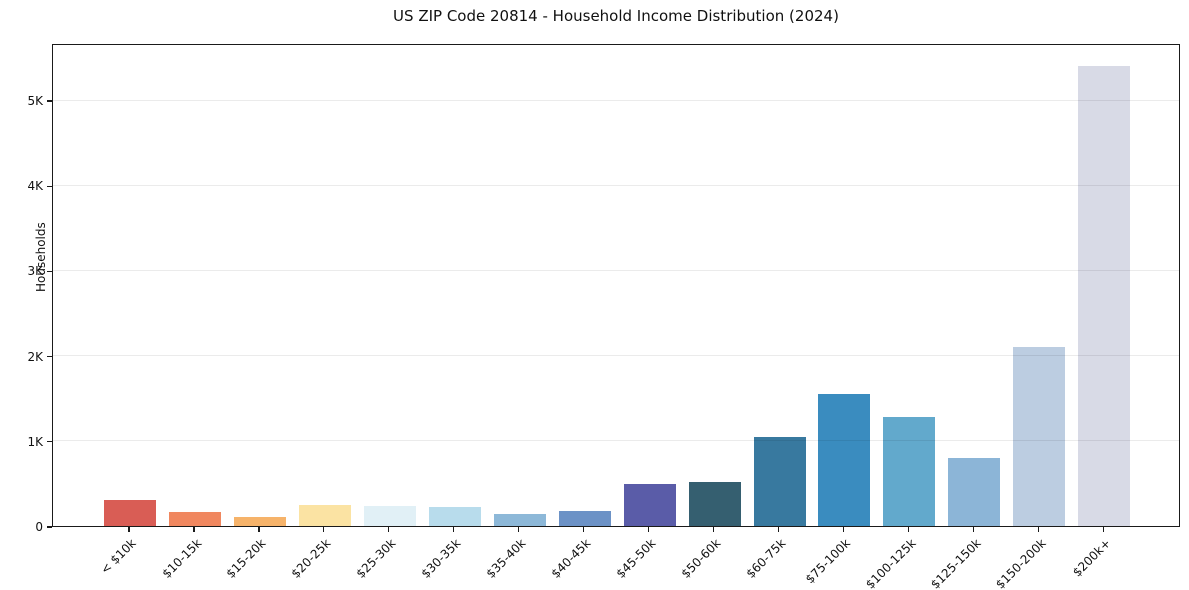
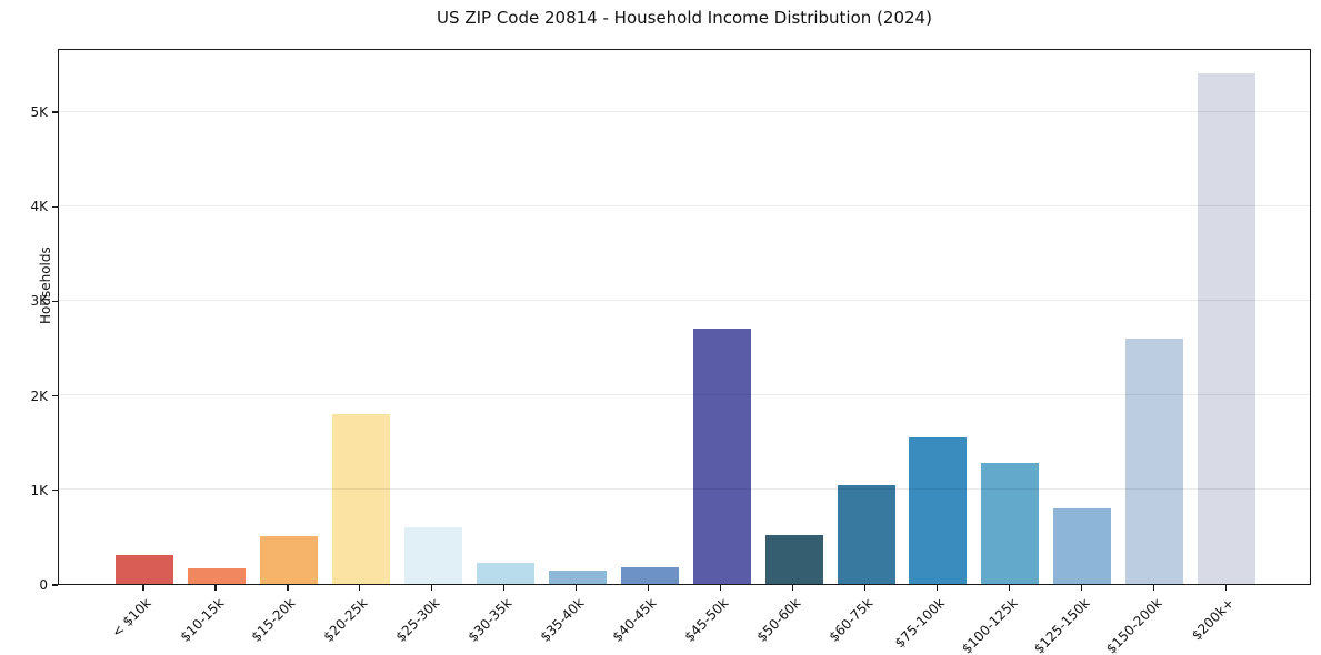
$15-20k: 0.1K -> 0.5K
$20-25k: 0.2K -> 1.8K
$25-30k: 0.2K -> 0.6K
$45-50k: 0.5K -> 2.7K
$150-200k: 2.1K -> 2.6K
